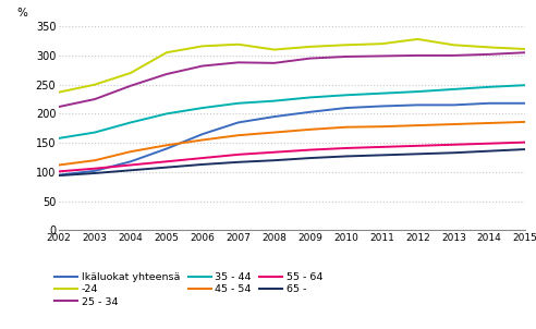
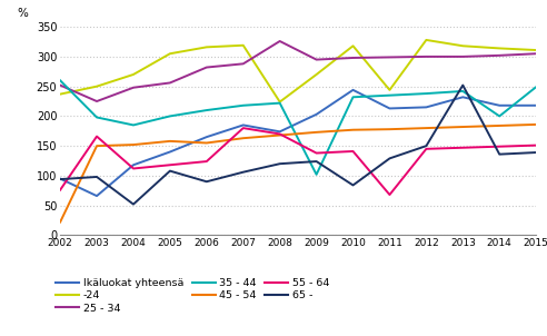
25 - 34/2002: 212 -> 252
35 - 44/2002: 158 -> 260
45 - 54/2002: 112 -> 22
55 - 64/2002: 101 -> 76
Ikäluokat yhteensä/2003: 102 -> 66
35 - 44/2003: 168 -> 198
45 - 54/2003: 120 -> 150
55 - 64/2003: 106 -> 166
45 - 54/2004: 135 -> 152
65 -/2004: 103 -> 52
25 - 34/2005: 268 -> 256
45 - 54/2005: 146 -> 158
65 -/2006: 113 -> 90
55 - 64/2007: 130 -> 180
65 -/2007: 117 -> 106
Ikäluokat yhteensä/2008: 195 -> 174
-24/2008: 310 -> 224
25 - 34/2008: 287 -> 326
55 - 64/2008: 134 -> 170
-24/2009: 315 -> 270
35 - 44/2009: 228 -> 102
Ikäluokat yhteensä/2010: 210 -> 244
65 -/2010: 127 -> 84
-24/2011: 320 -> 244
55 - 64/2011: 143 -> 68
65 -/2012: 131 -> 150
Ikäluokat yhteensä/2013: 215 -> 232
65 -/2013: 133 -> 252
35 - 44/2014: 246 -> 200
